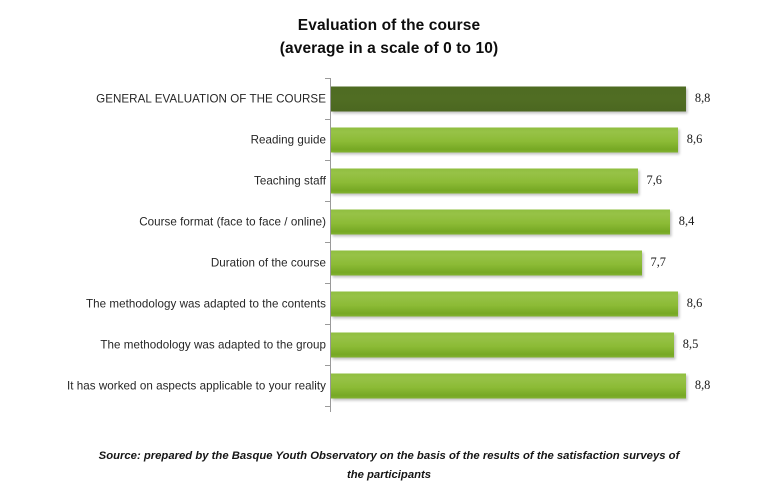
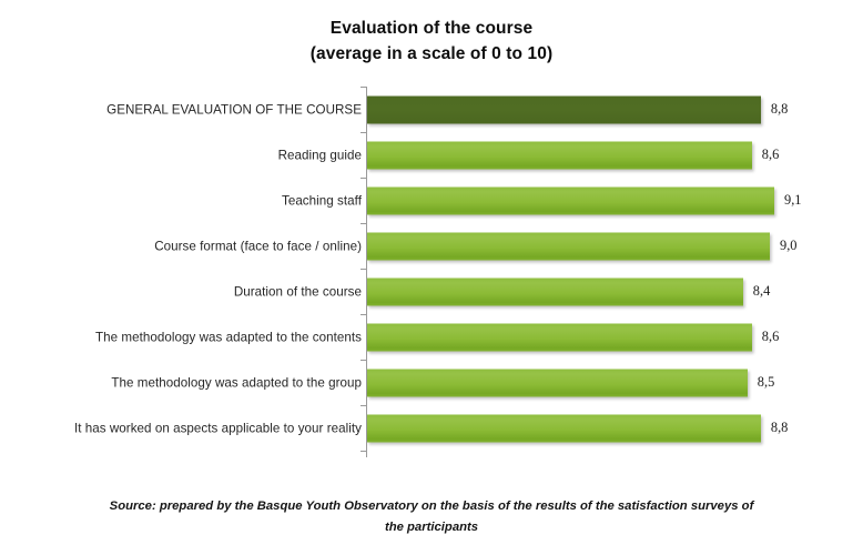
Teaching staff: 7,6 -> 9,1
Course format (face to face / online): 8,4 -> 9,0
Duration of the course: 7,7 -> 8,4
